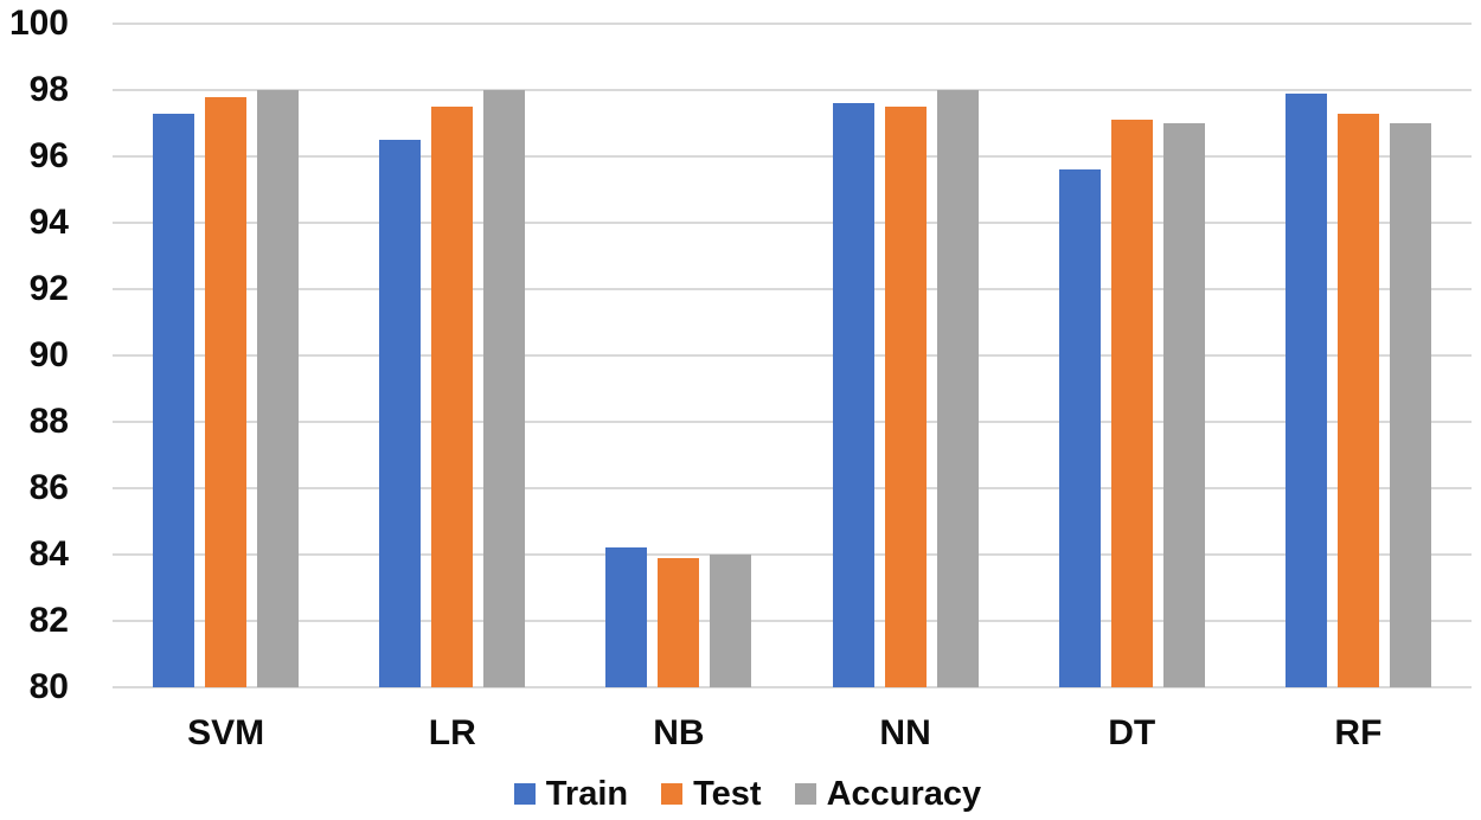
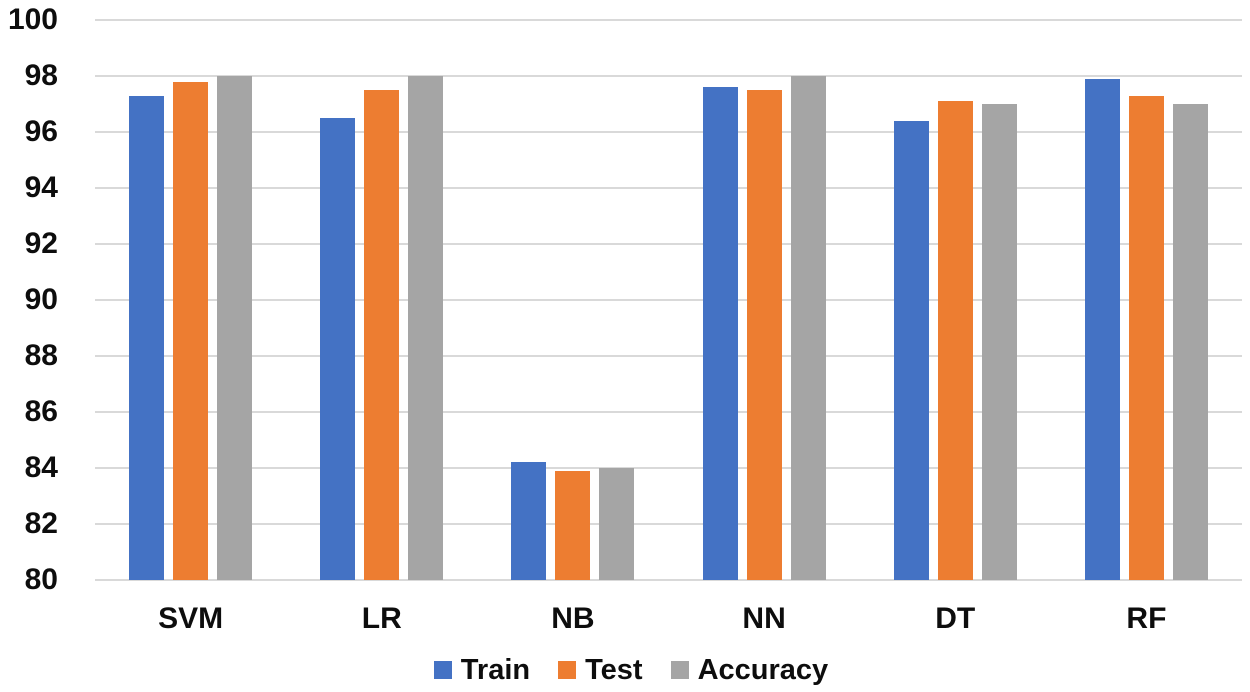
Train/DT: 95.6 -> 96.4
